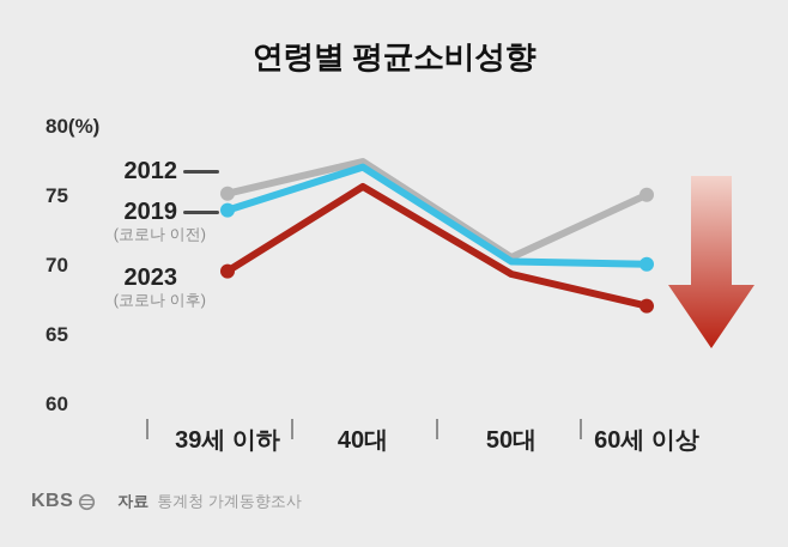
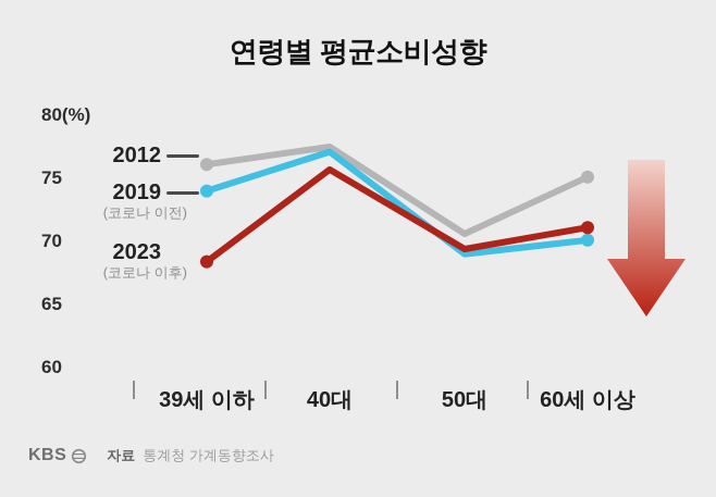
2012/39세 이하: 75.2 -> 76.1
2023/39세 이하: 69.6 -> 68.4
2019/50대: 70.3 -> 69.0
2023/60세 이상: 67.1 -> 71.1
